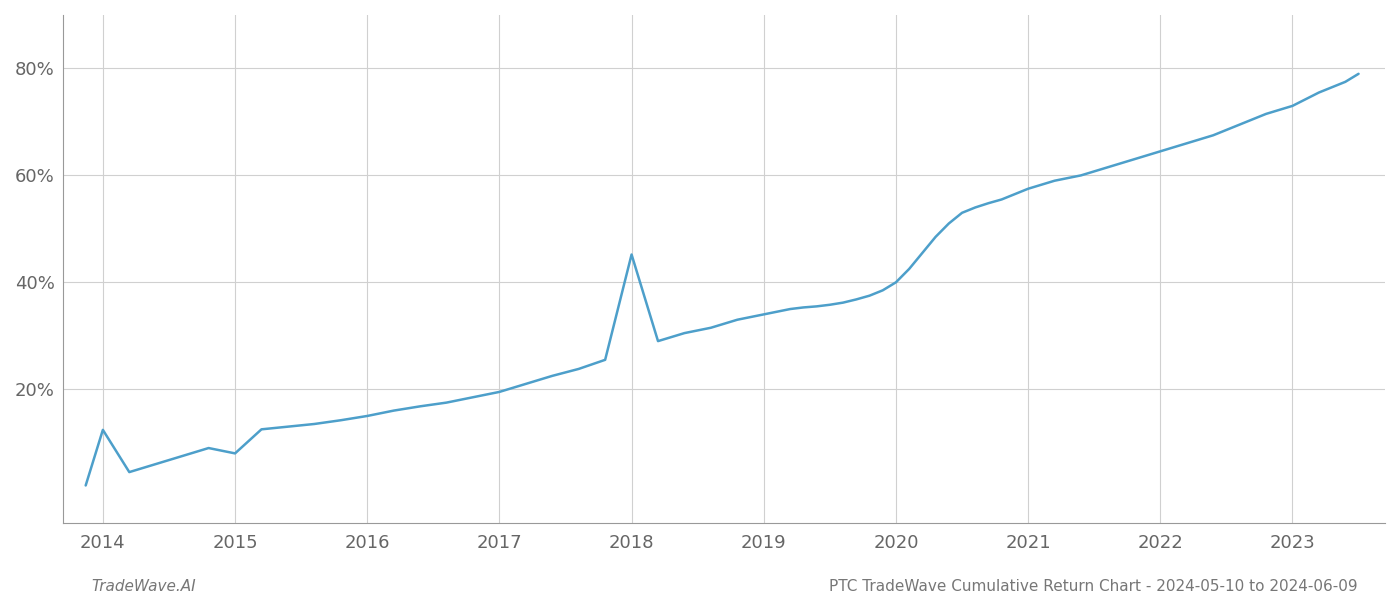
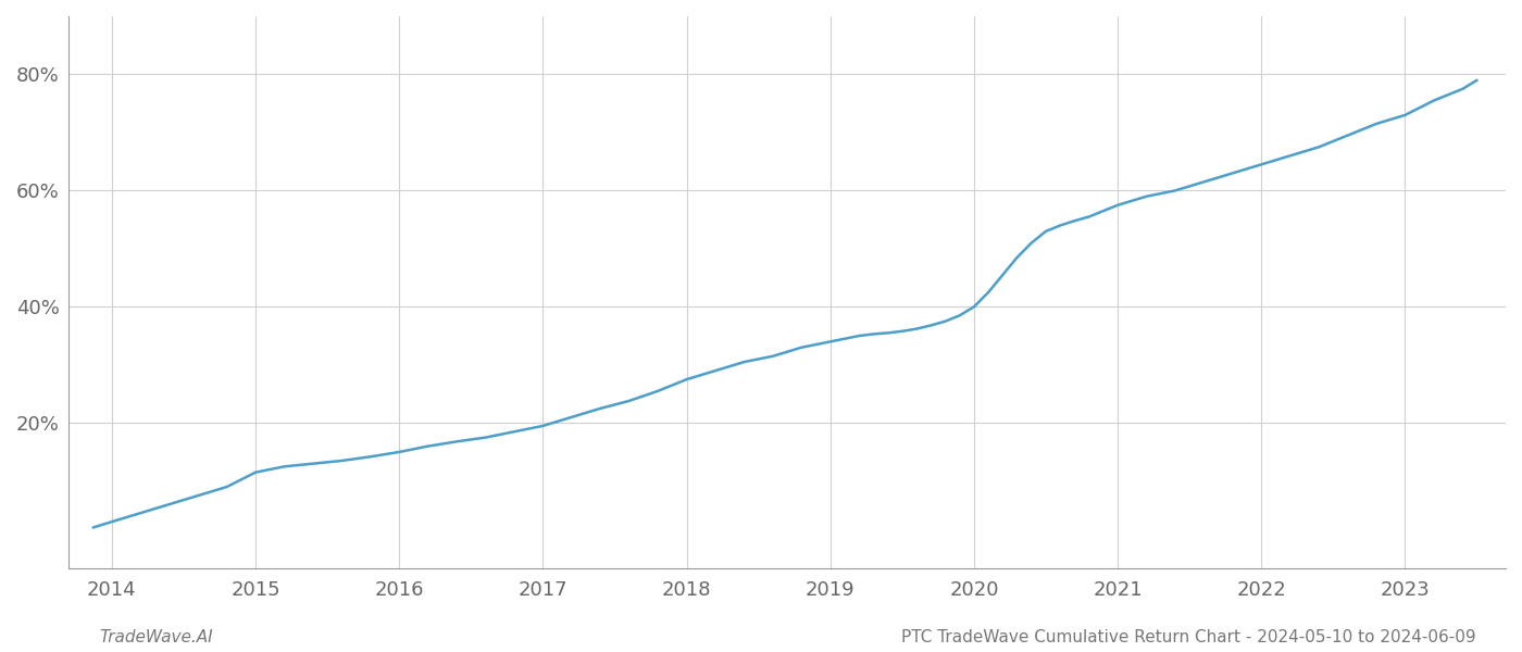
2014: 12.4% -> 3.0%
2015: 8.0% -> 11.5%
2018: 45.2% -> 27.5%
